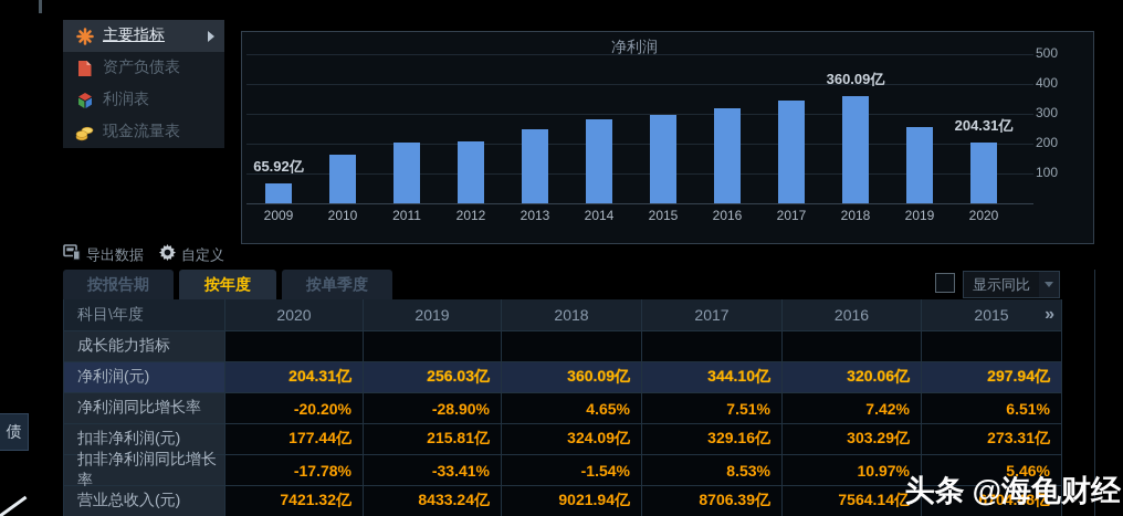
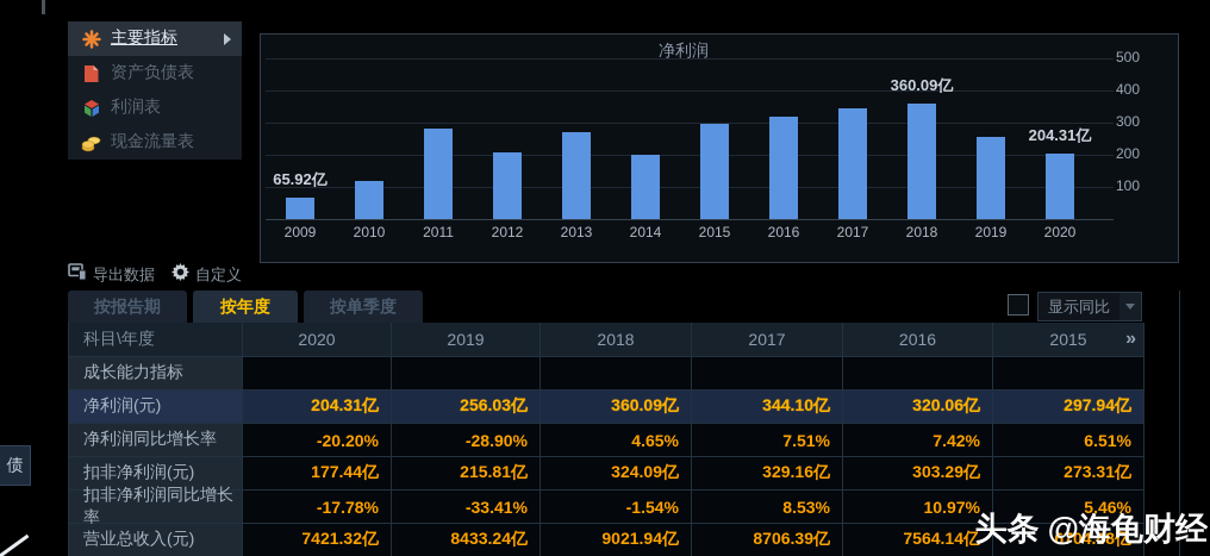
2010: 160 -> 120
2011: 200 -> 280
2013: 250 -> 270
2014: 280 -> 200
